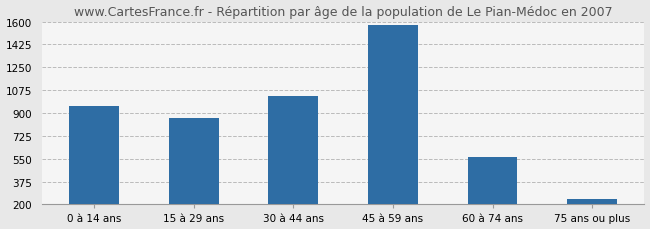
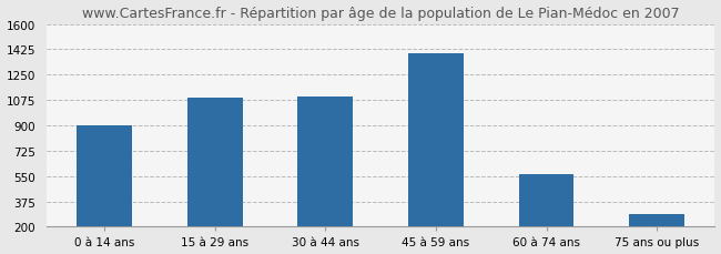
0 à 14 ans: 950 -> 900
15 à 29 ans: 860 -> 1090
30 à 44 ans: 1030 -> 1100
45 à 59 ans: 1570 -> 1400
75 ans ou plus: 240 -> 290
